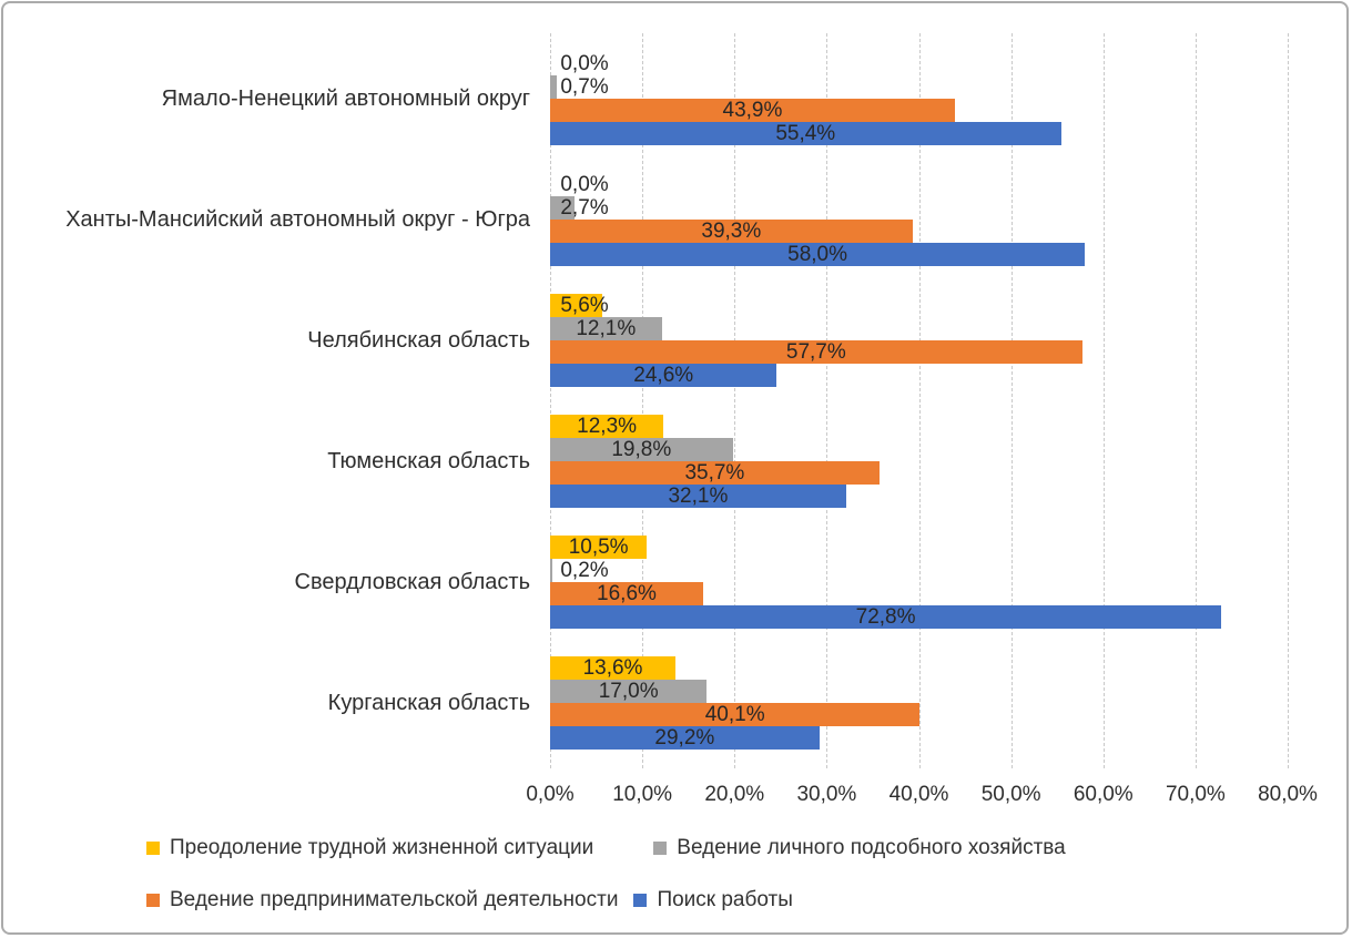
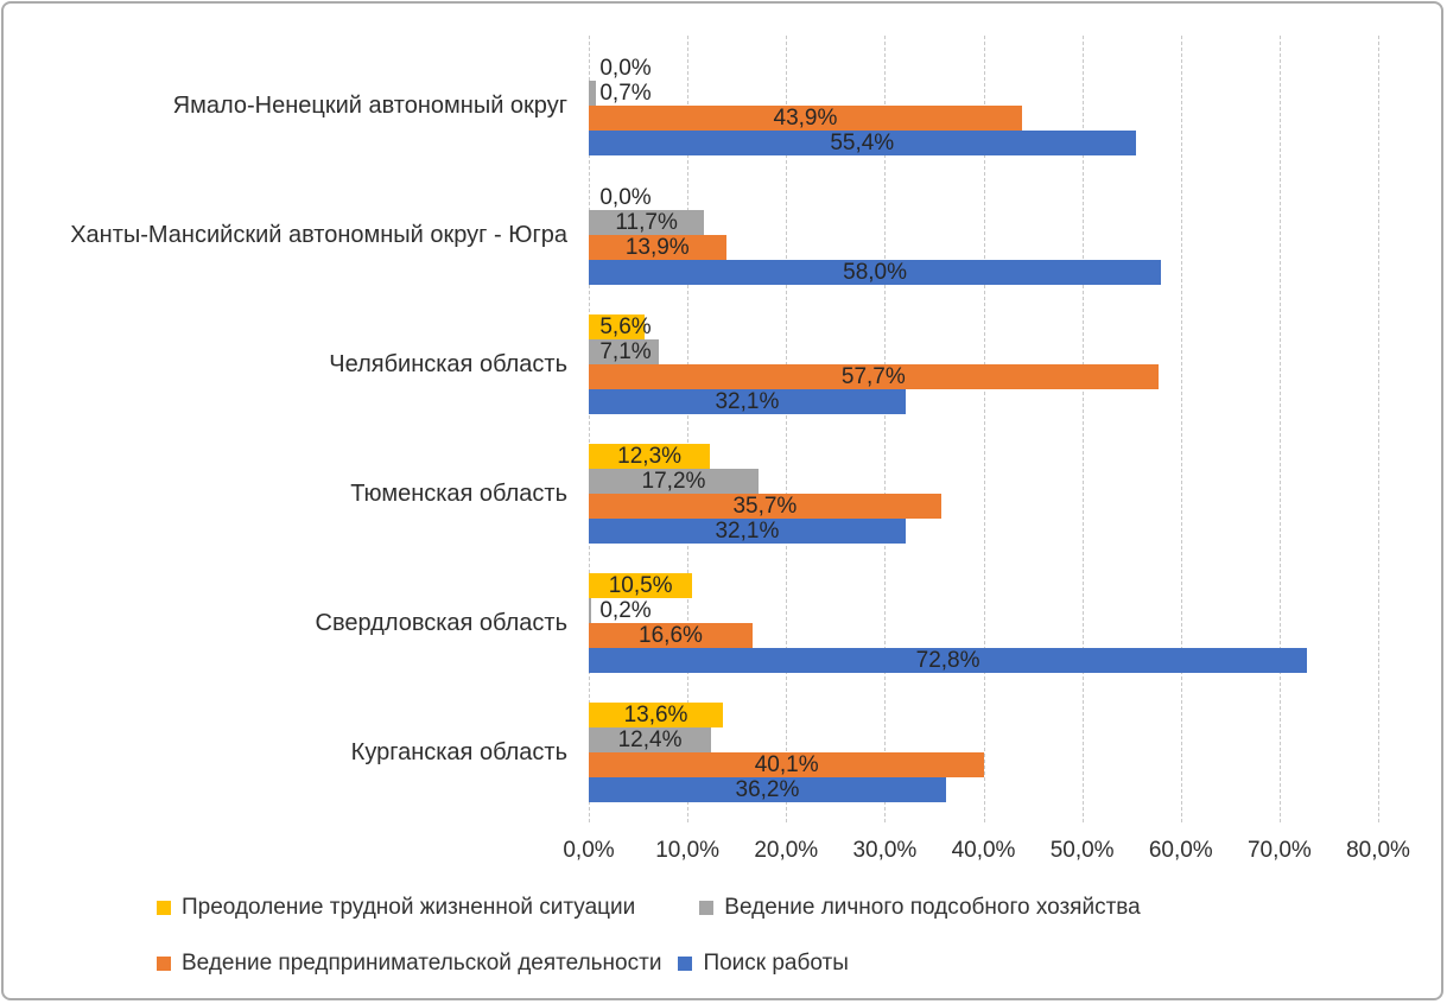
Ведение личного подсобного хозяйства/Ханты-Мансийский автономный округ - Югра: 2,7% -> 11,7%
Ведение предпринимательской деятельности/Ханты-Мансийский автономный округ - Югра: 39,3% -> 13,9%
Ведение личного подсобного хозяйства/Челябинская область: 12,1% -> 7,1%
Поиск работы/Челябинская область: 24,6% -> 32,1%
Ведение личного подсобного хозяйства/Тюменская область: 19,8% -> 17,2%
Ведение личного подсобного хозяйства/Курганская область: 17,0% -> 12,4%
Поиск работы/Курганская область: 29,2% -> 36,2%
